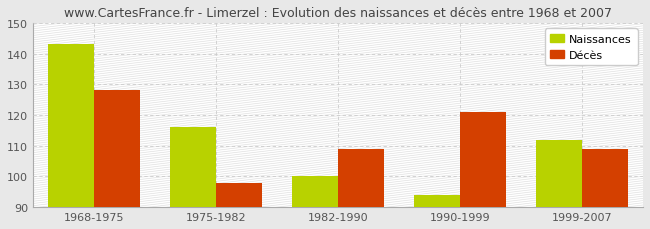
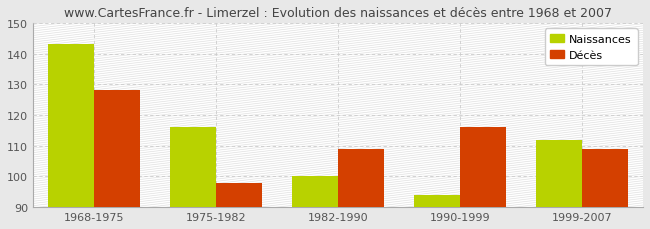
Décès/1990-1999: 121 -> 116
